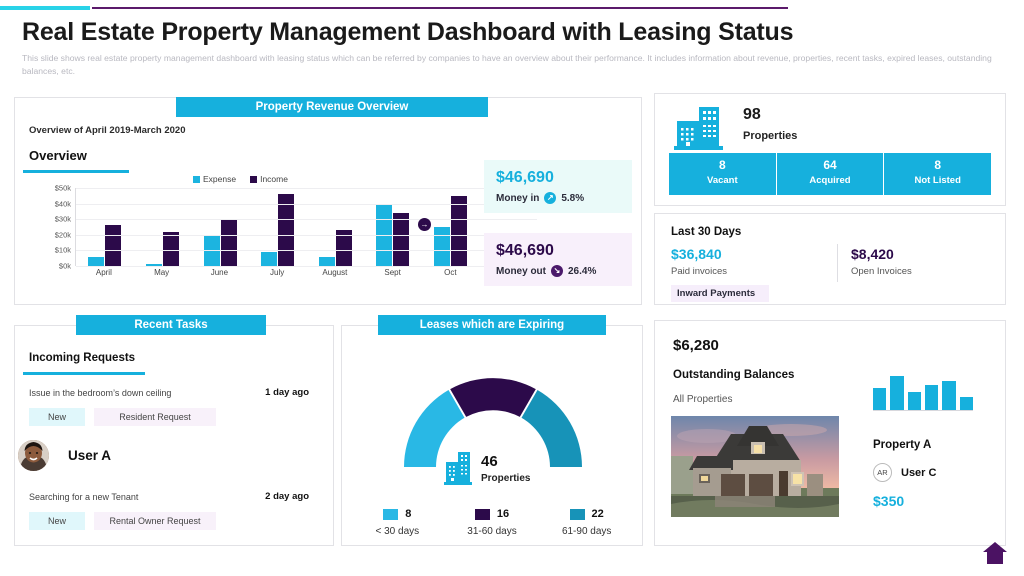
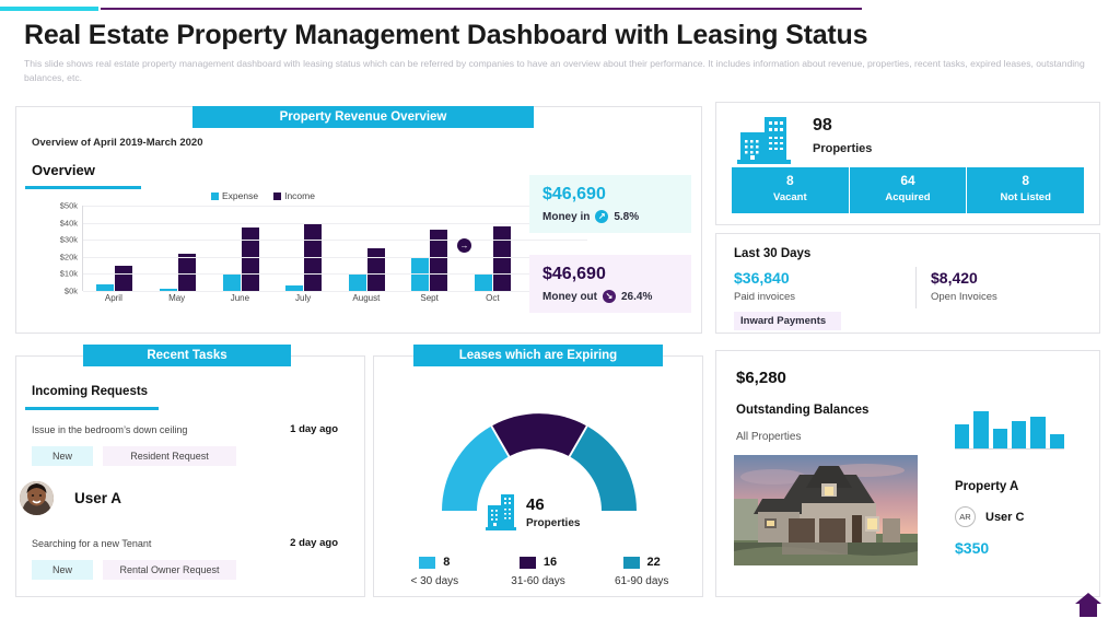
Expense/April: $6k -> $4k
Income/April: $26k -> $15k
Expense/June: $19k -> $10k
Income/June: $30k -> $37k
Expense/July: $9k -> $3k
Income/July: $46k -> $40k
Expense/August: $6k -> $10k
Income/August: $23k -> $25k
Expense/Sept: $39k -> $20k
Income/Sept: $34k -> $36k
Expense/Oct: $25k -> $10k
Income/Oct: $45k -> $38k
